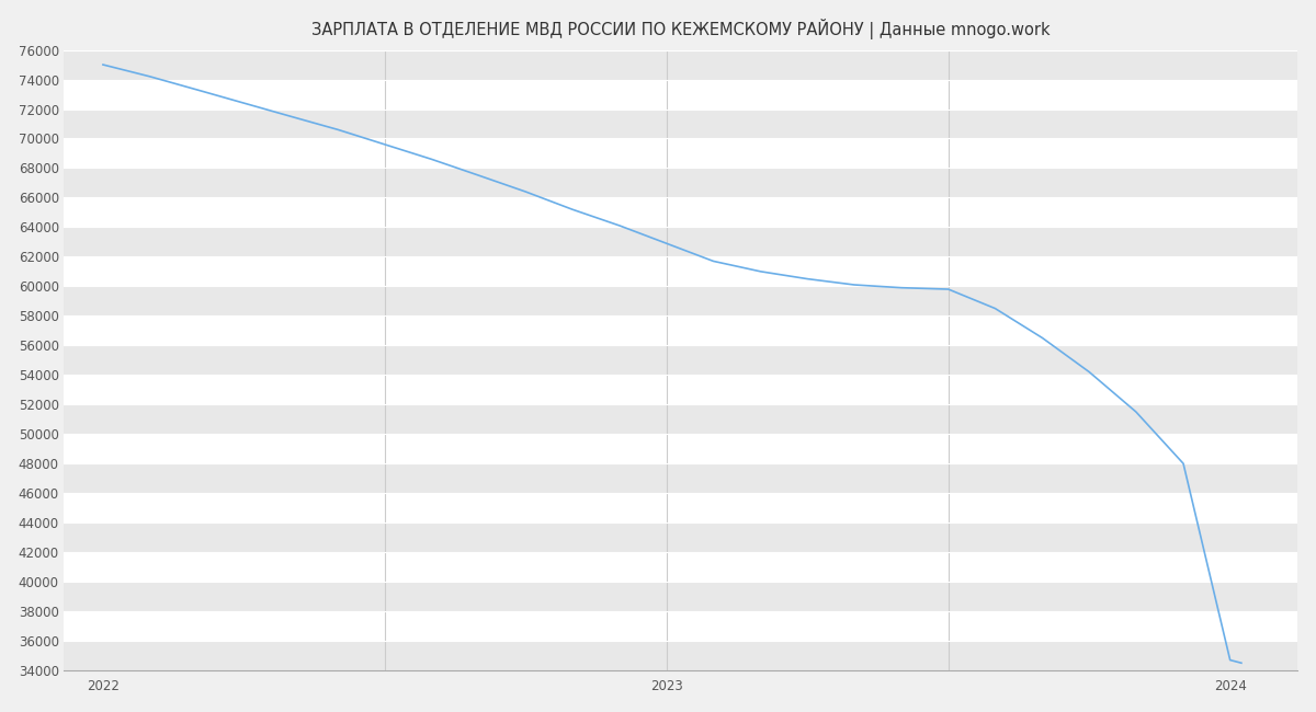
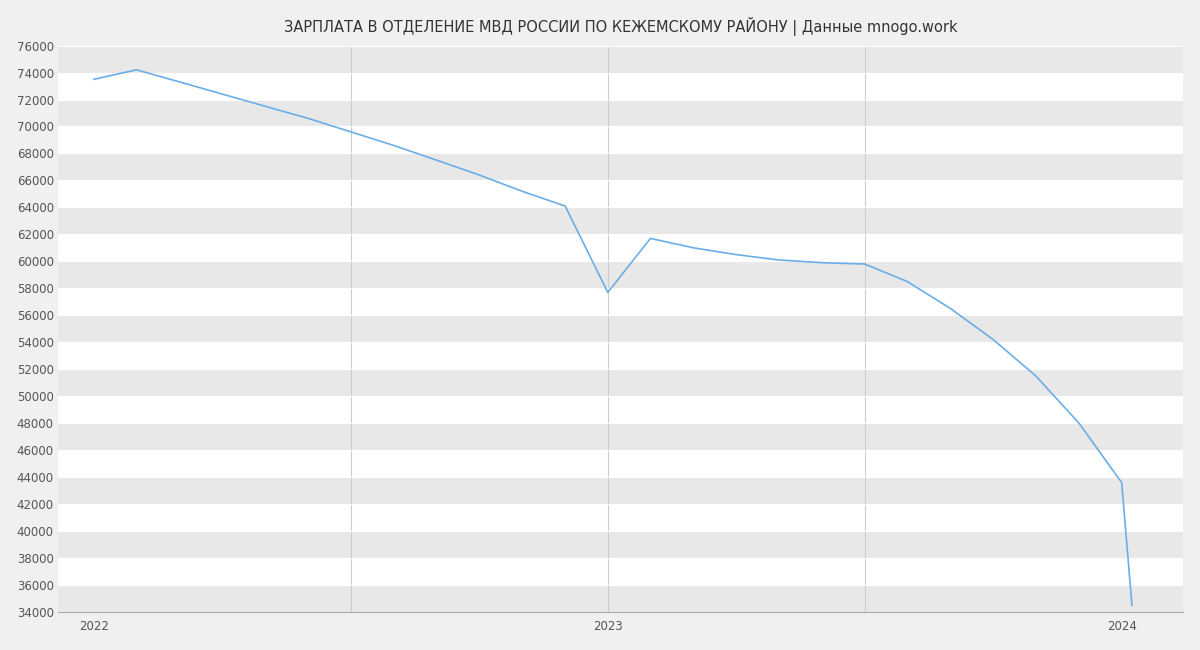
2022: 75000 -> 73500
2023: 62900 -> 57700
2024: 34700 -> 43600
